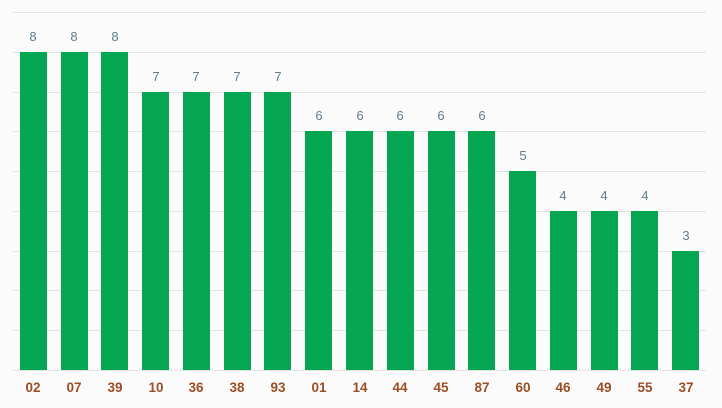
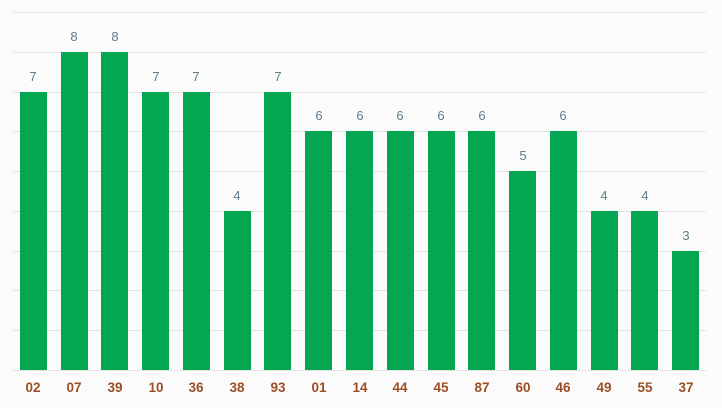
02: 8 -> 7
38: 7 -> 4
46: 4 -> 6
